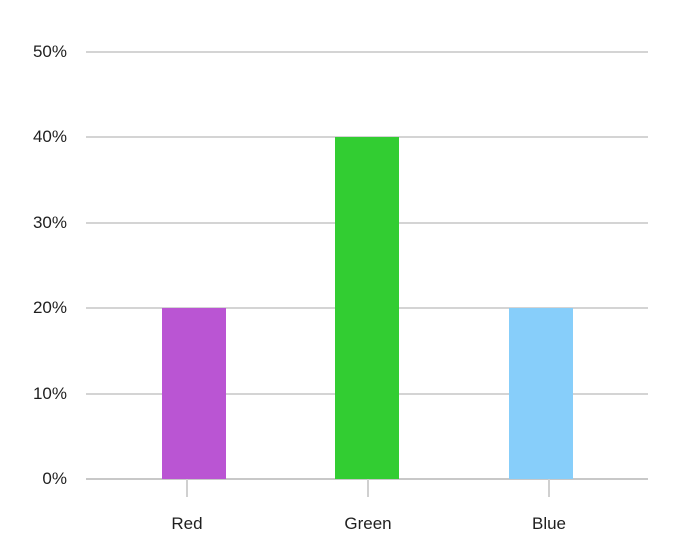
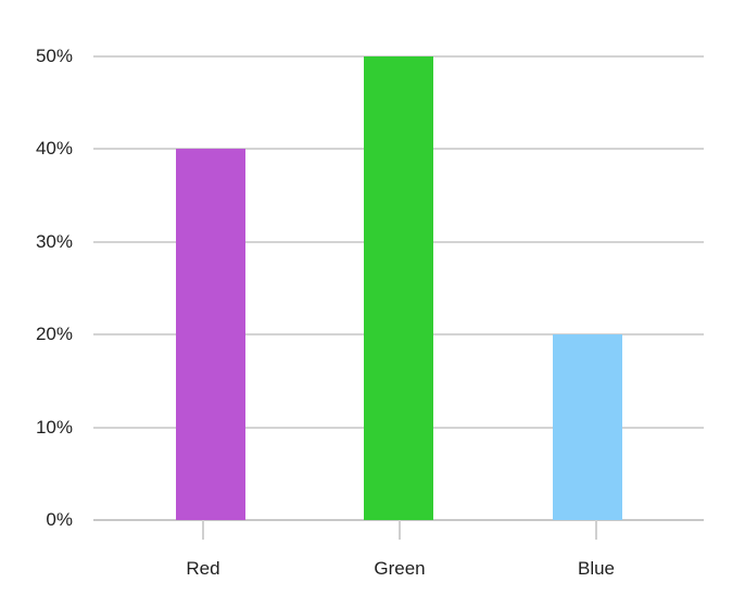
Red: 20% -> 40%
Green: 40% -> 50%
